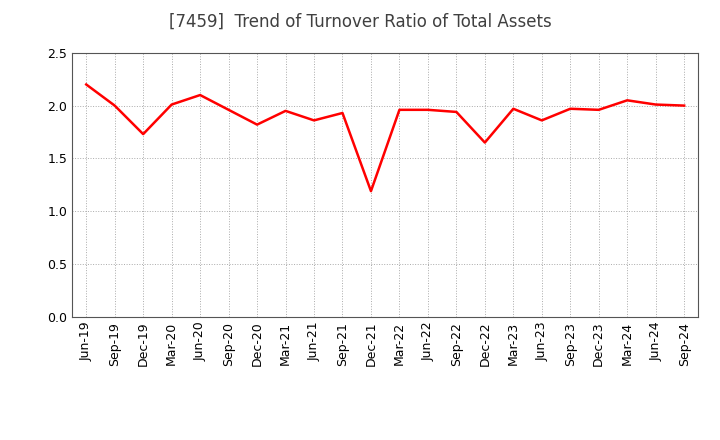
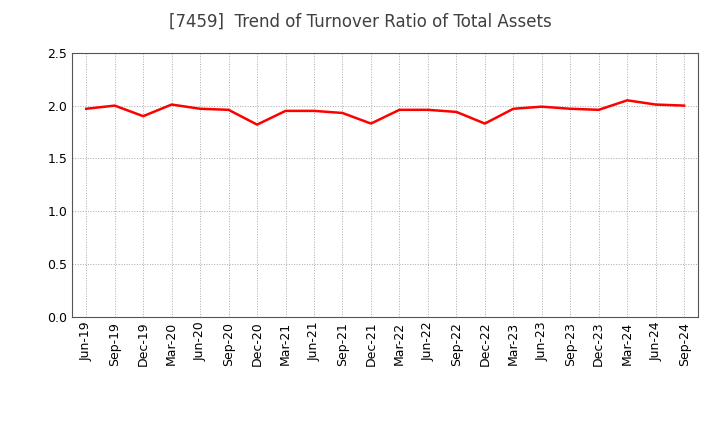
Jun-19: 2.20 -> 1.97
Dec-19: 1.73 -> 1.90
Jun-20: 2.10 -> 1.97
Jun-21: 1.86 -> 1.95
Dec-21: 1.19 -> 1.83
Dec-22: 1.65 -> 1.83
Jun-23: 1.86 -> 1.99
